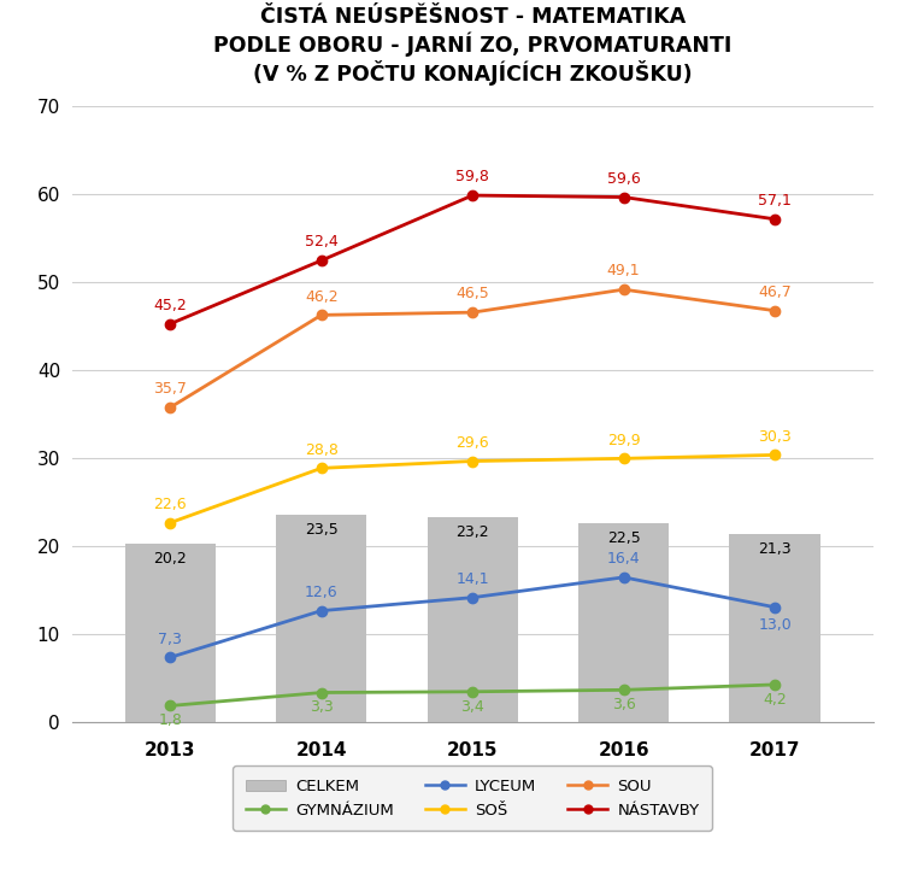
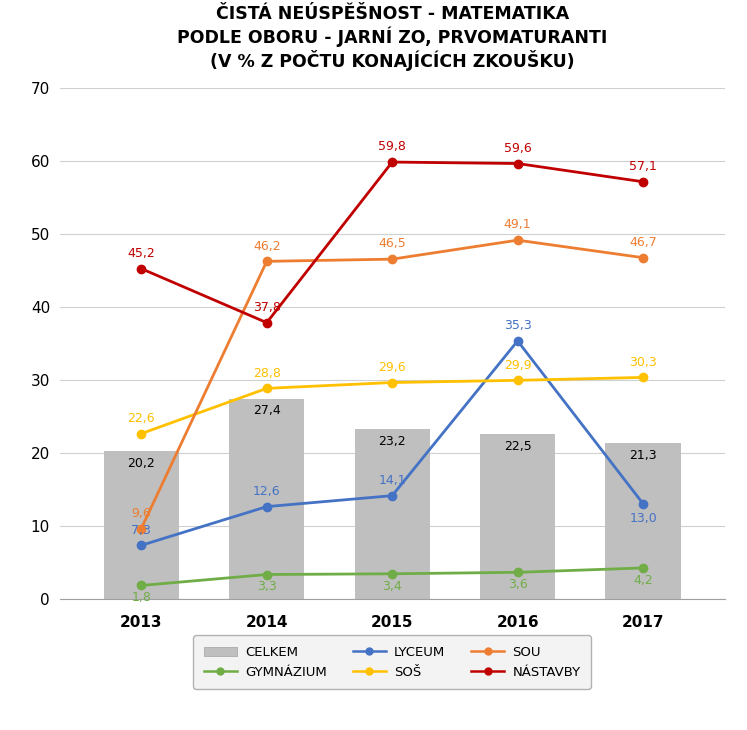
SOU/2013: 35,7 -> 9,6
CELKEM/2014: 23,5 -> 27,4
NÁSTAVBY/2014: 52,4 -> 37,8
LYCEUM/2016: 16,4 -> 35,3
